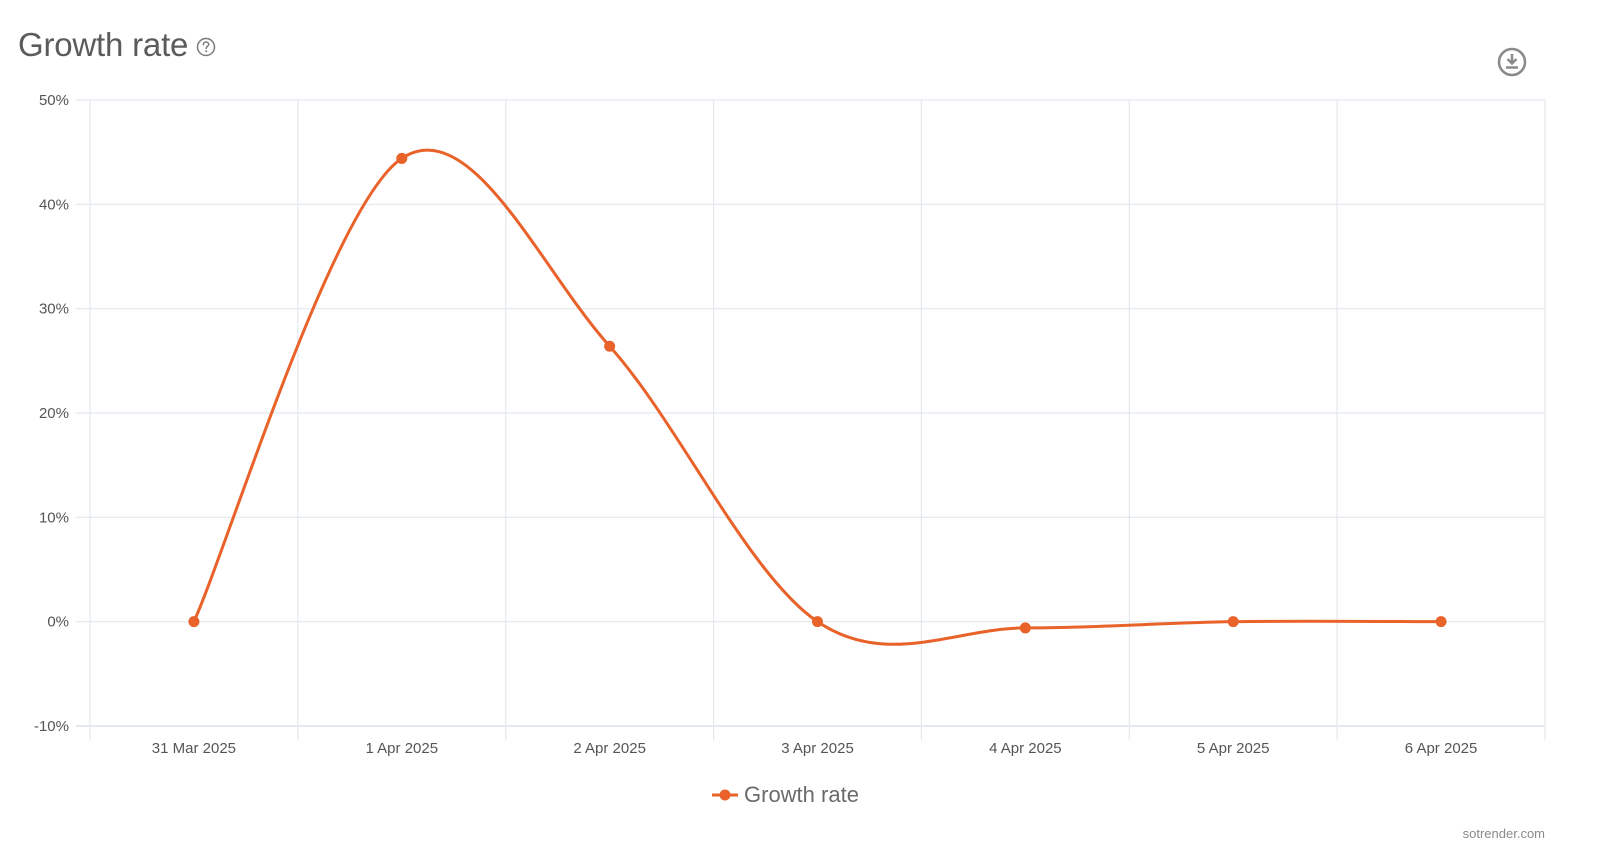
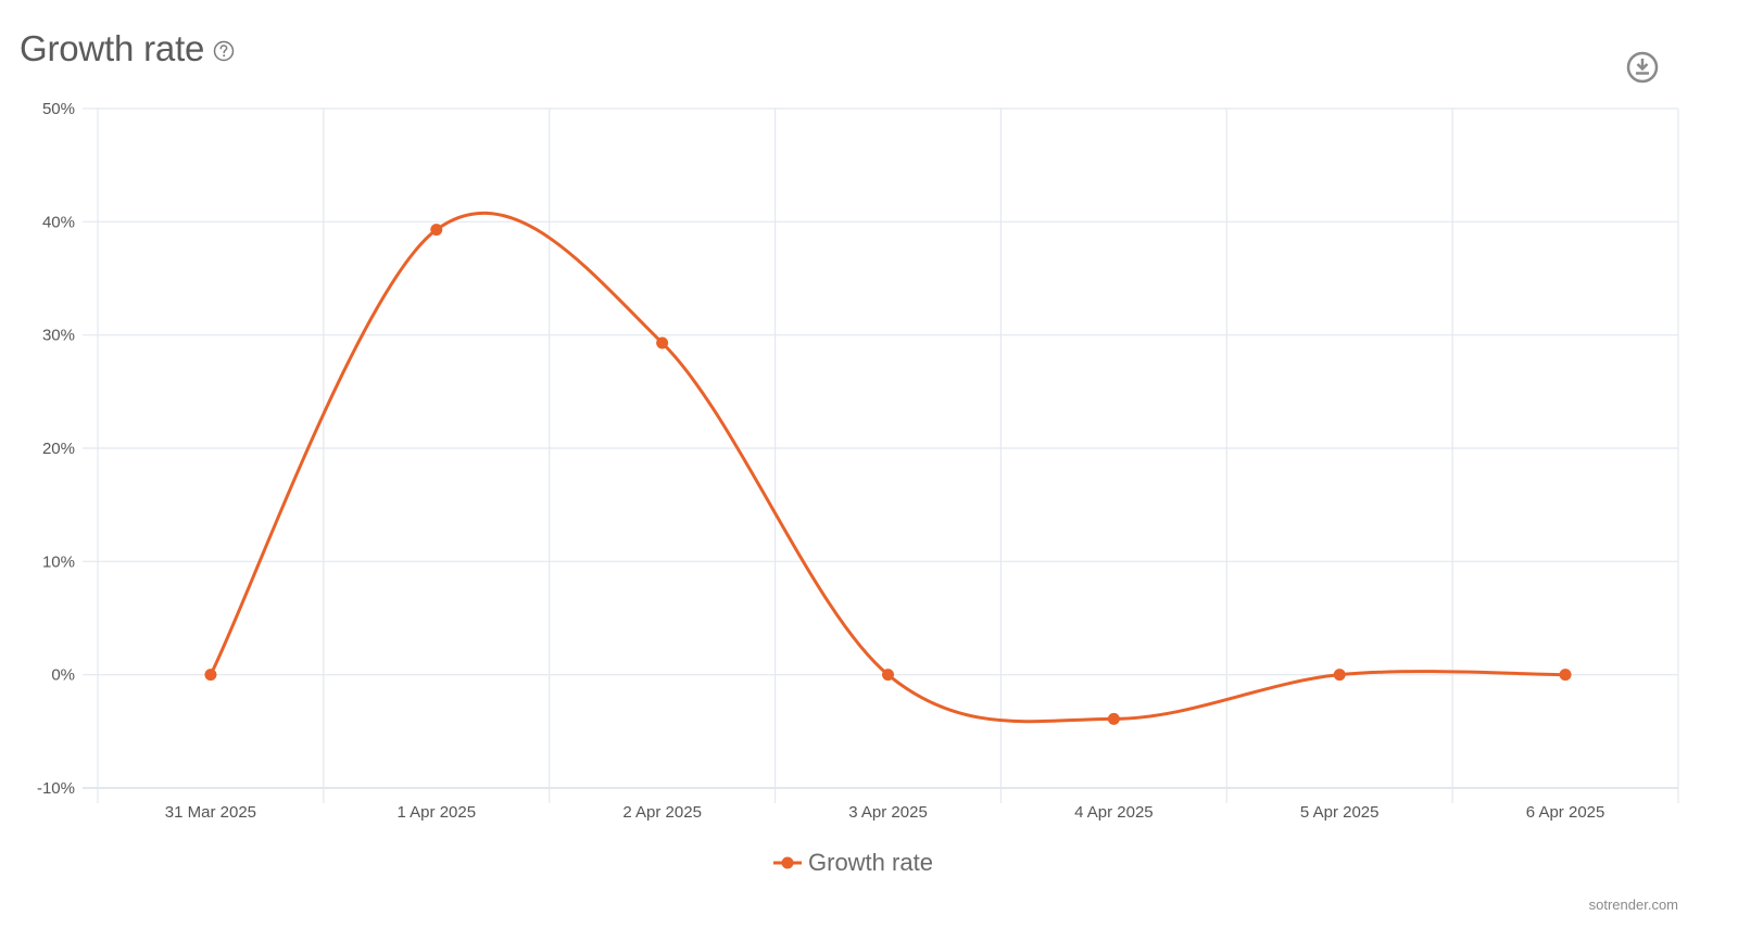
1 Apr 2025: 44.4% -> 39.3%
2 Apr 2025: 26.4% -> 29.3%
4 Apr 2025: -0.6% -> -3.9%
